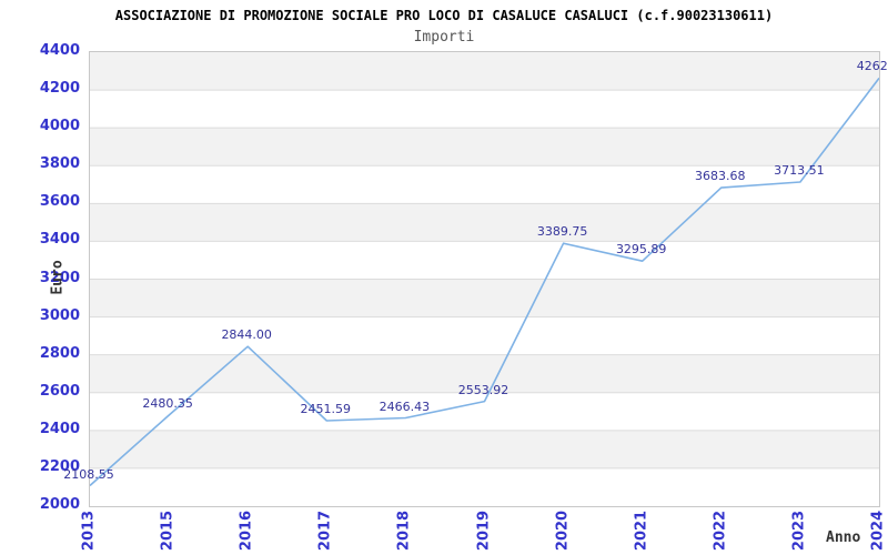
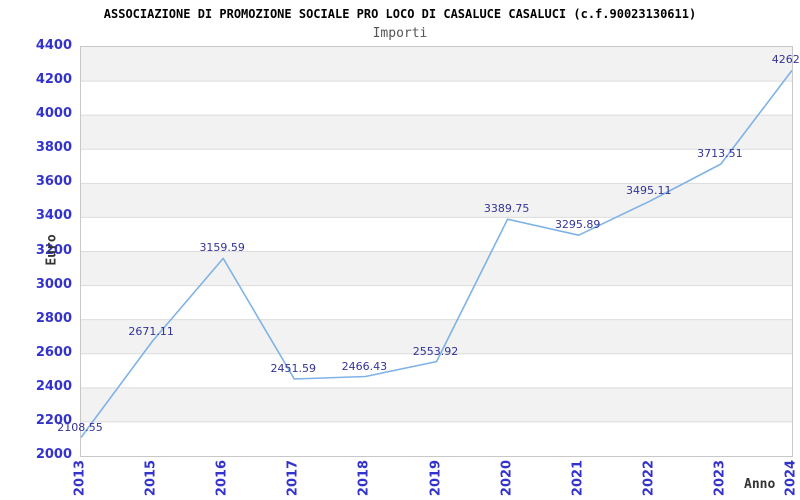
2015: 2480.35 -> 2671.11
2016: 2844.00 -> 3159.59
2022: 3683.68 -> 3495.11
